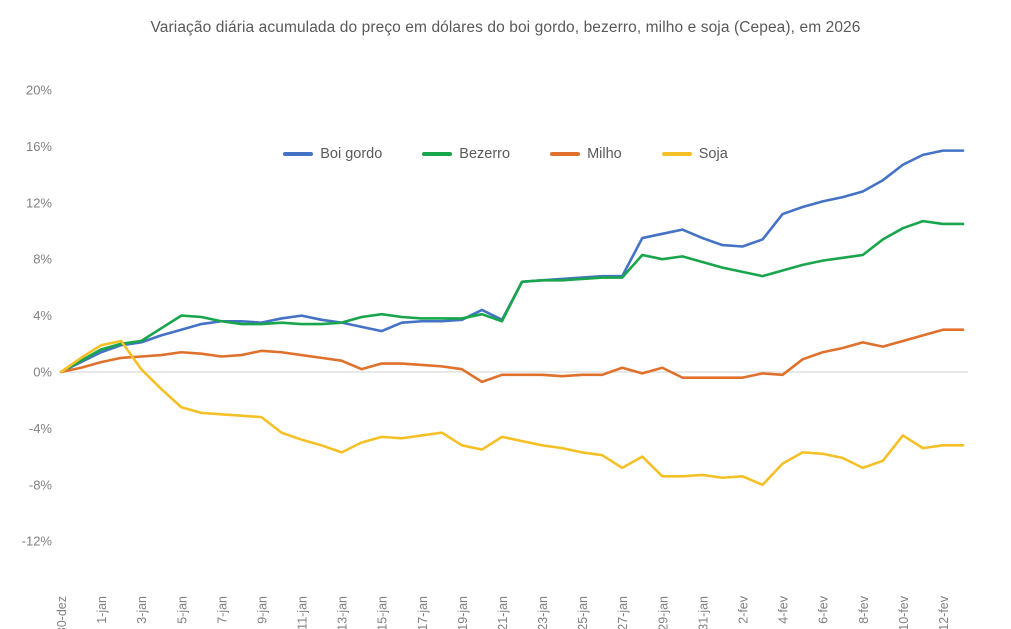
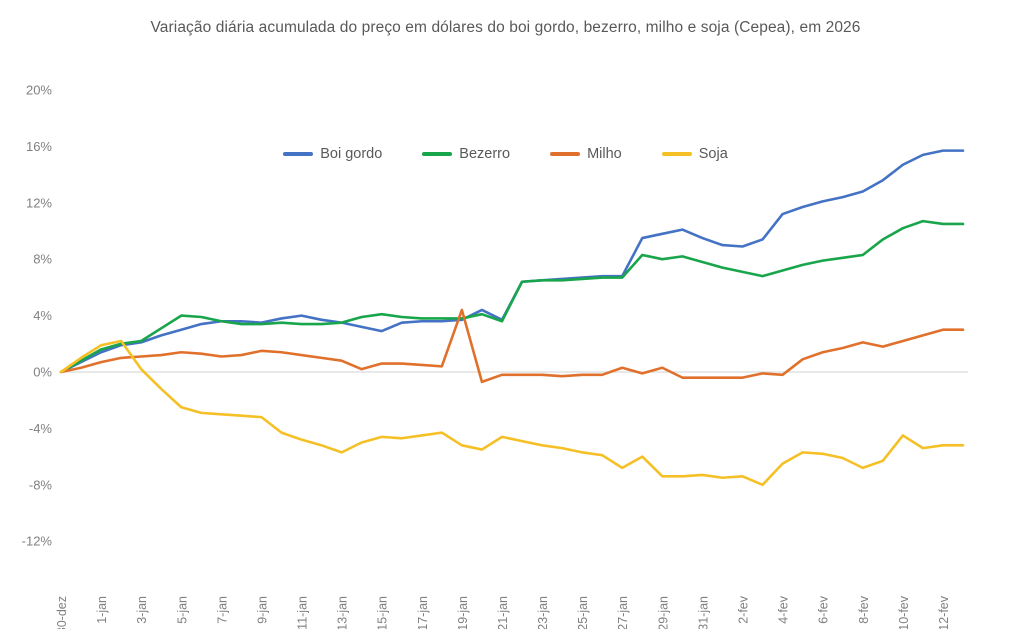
Milho/19-jan: 0.2% -> 4.4%
